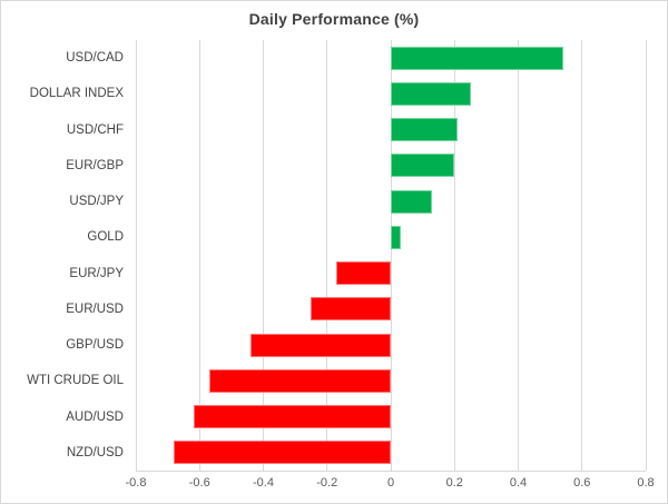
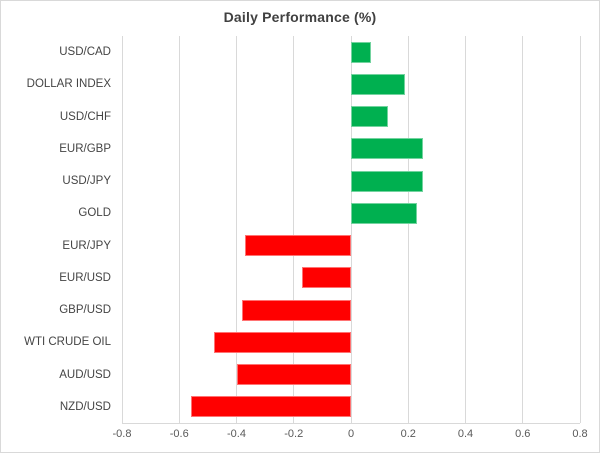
USD/CAD: 0.54 -> 0.07
DOLLAR INDEX: 0.25 -> 0.19
USD/CHF: 0.21 -> 0.13
EUR/GBP: 0.20 -> 0.25
USD/JPY: 0.13 -> 0.25
GOLD: 0.03 -> 0.23
EUR/JPY: -0.17 -> -0.37
EUR/USD: -0.25 -> -0.17
GBP/USD: -0.44 -> -0.38
WTI CRUDE OIL: -0.57 -> -0.48
AUD/USD: -0.62 -> -0.40
NZD/USD: -0.68 -> -0.56
